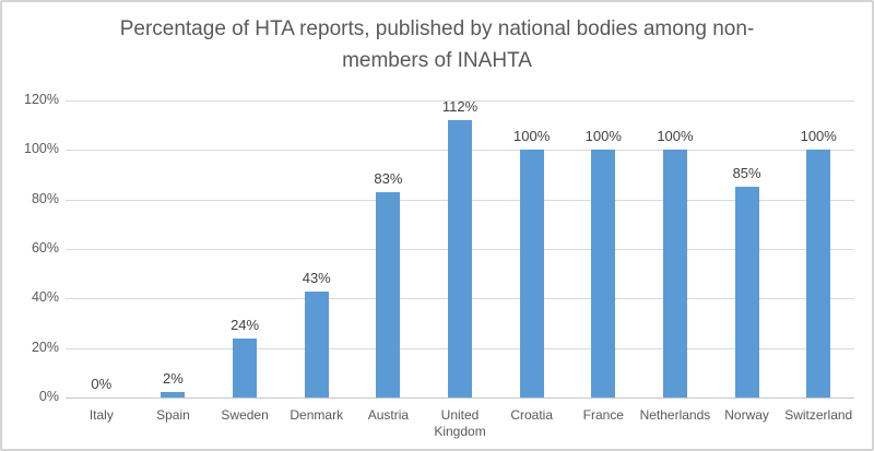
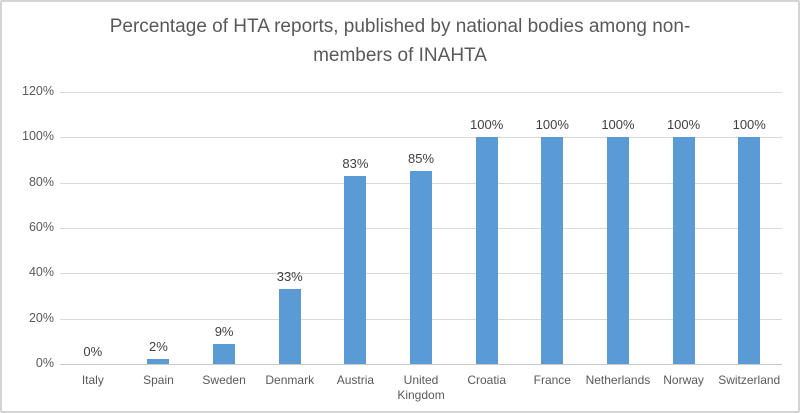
Sweden: 24% -> 9%
Denmark: 43% -> 33%
United Kingdom: 112% -> 85%
Norway: 85% -> 100%
